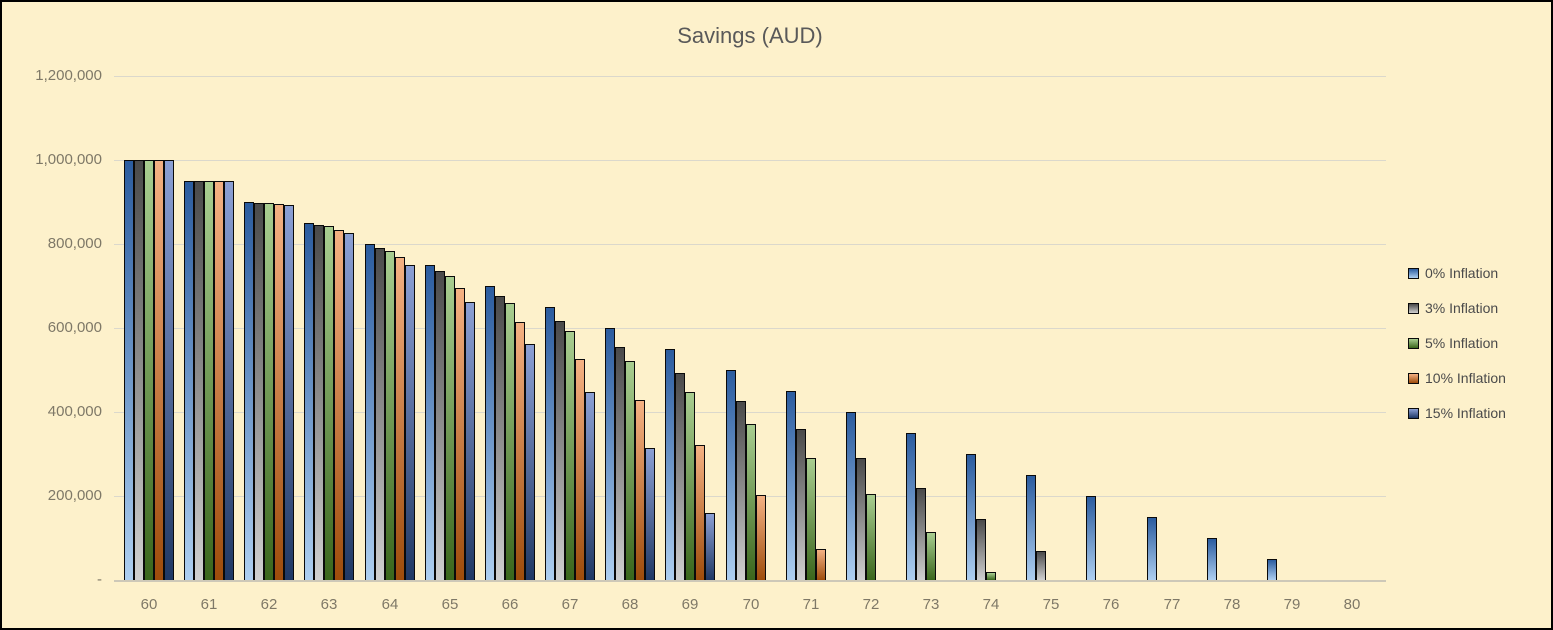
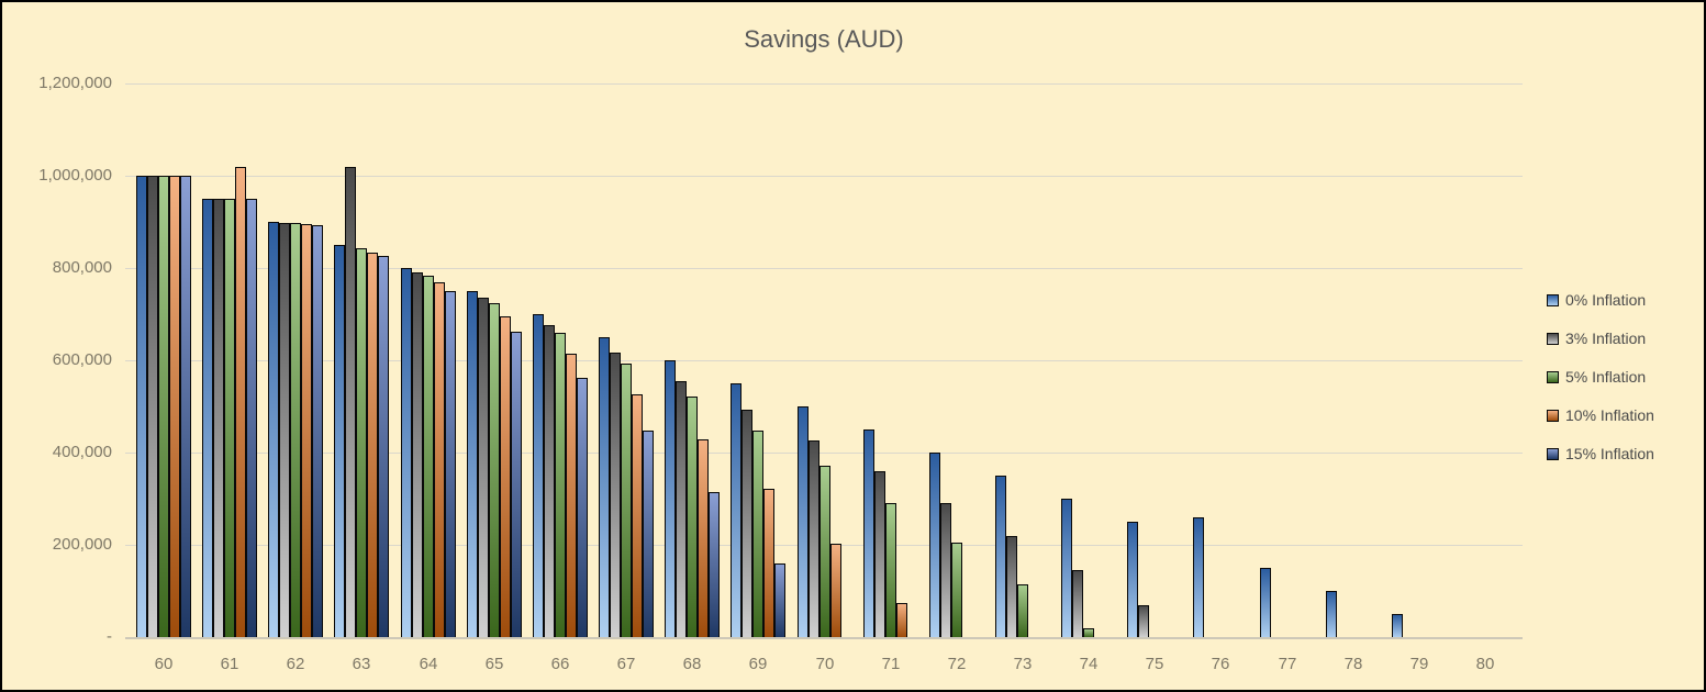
10% Inflation/61: 950000 -> 1020000
3% Inflation/63: 850000 -> 1020000
0% Inflation/76: 200000 -> 260000
